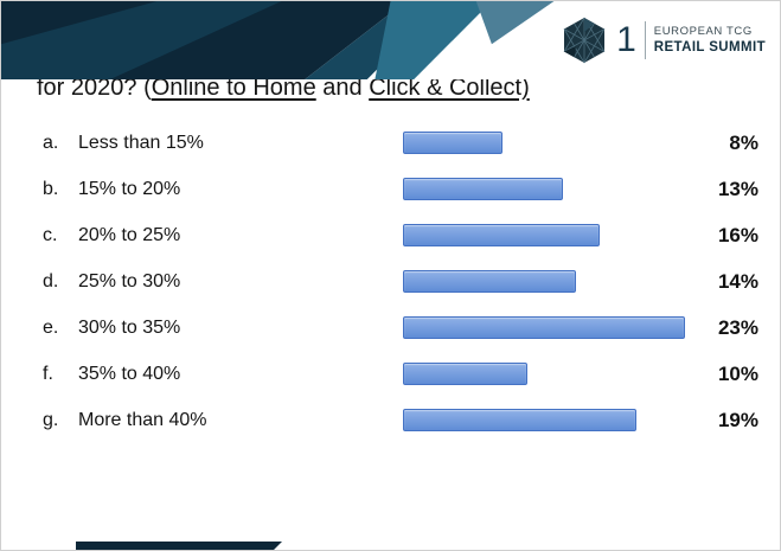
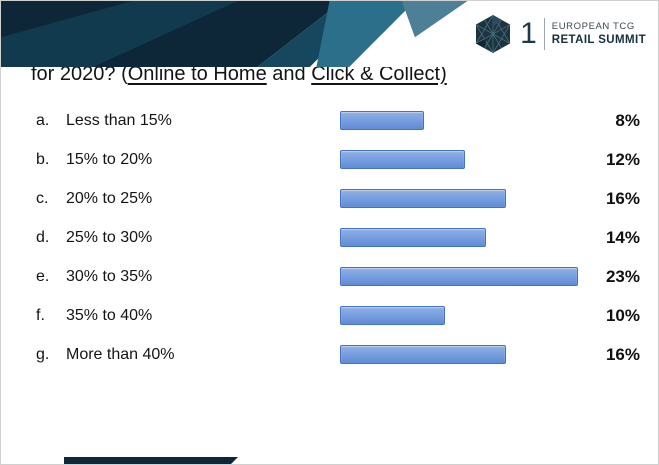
15% to 20%: 13% -> 12%
More than 40%: 19% -> 16%
